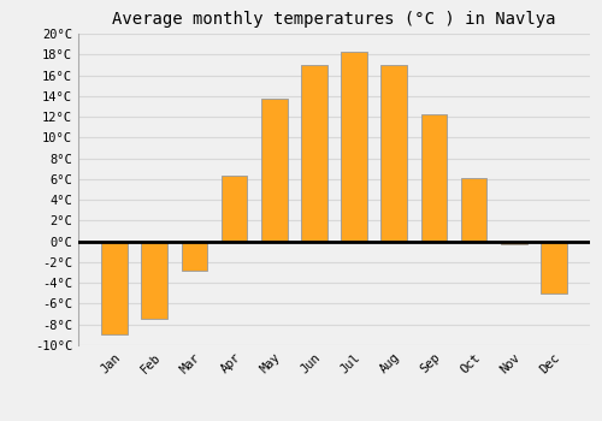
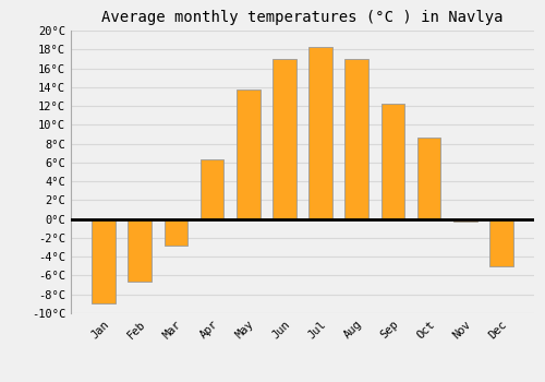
Feb: -7.5°C -> -6.6°C
Oct: 6.1°C -> 8.6°C
